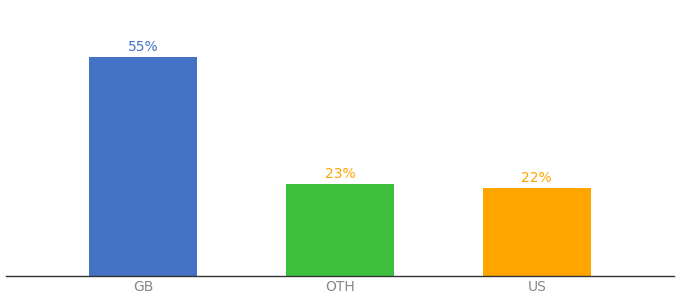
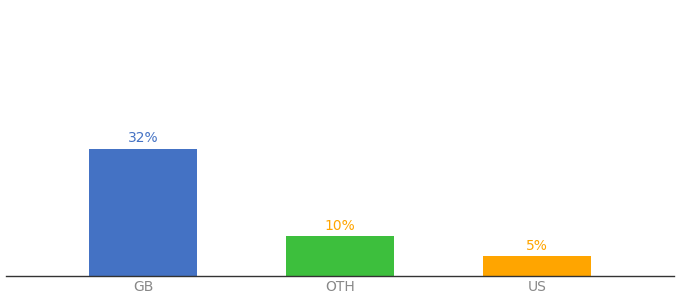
GB: 55% -> 32%
OTH: 23% -> 10%
US: 22% -> 5%
